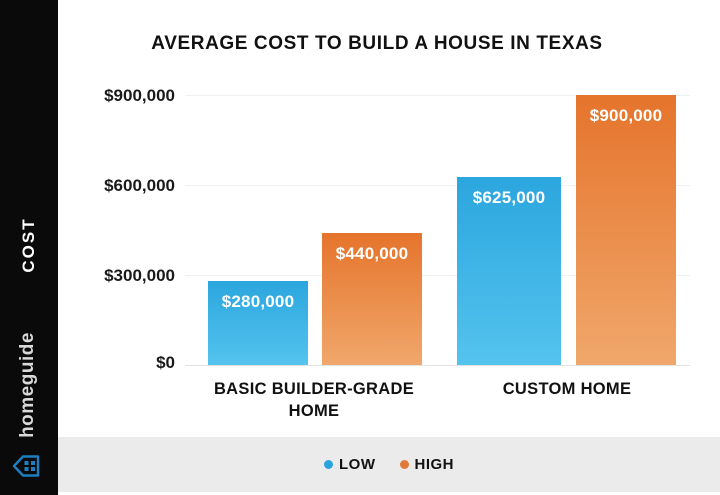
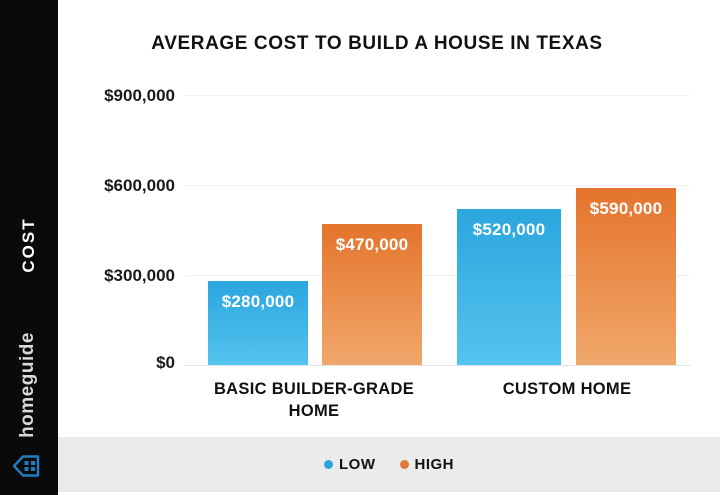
HIGH/BASIC BUILDER-GRADE HOME: $440,000 -> $470,000
LOW/CUSTOM HOME: $625,000 -> $520,000
HIGH/CUSTOM HOME: $900,000 -> $590,000
